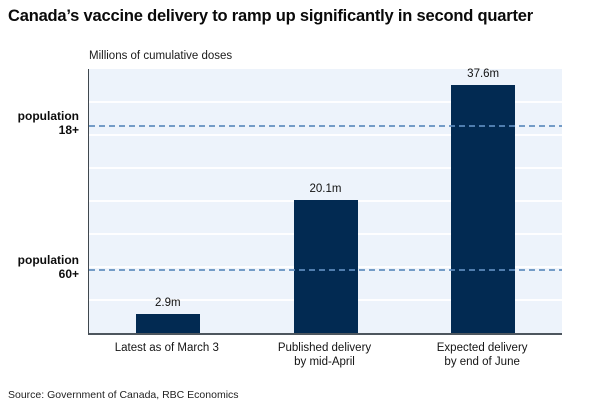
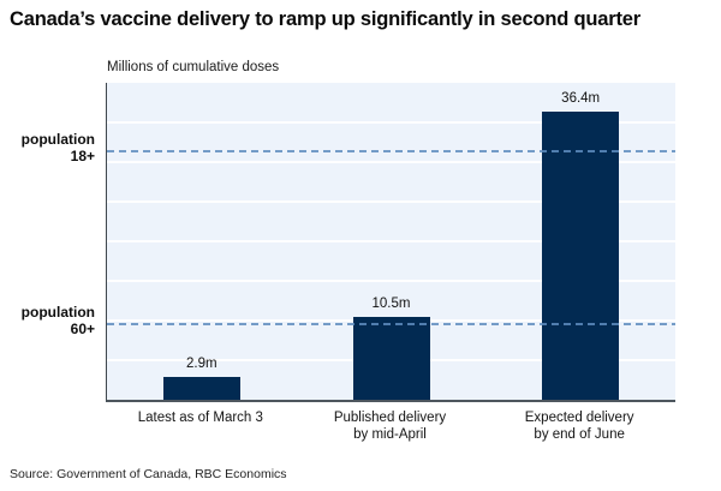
Published delivery by mid-April: 20.1m -> 10.5m
Expected delivery by end of June: 37.6m -> 36.4m
